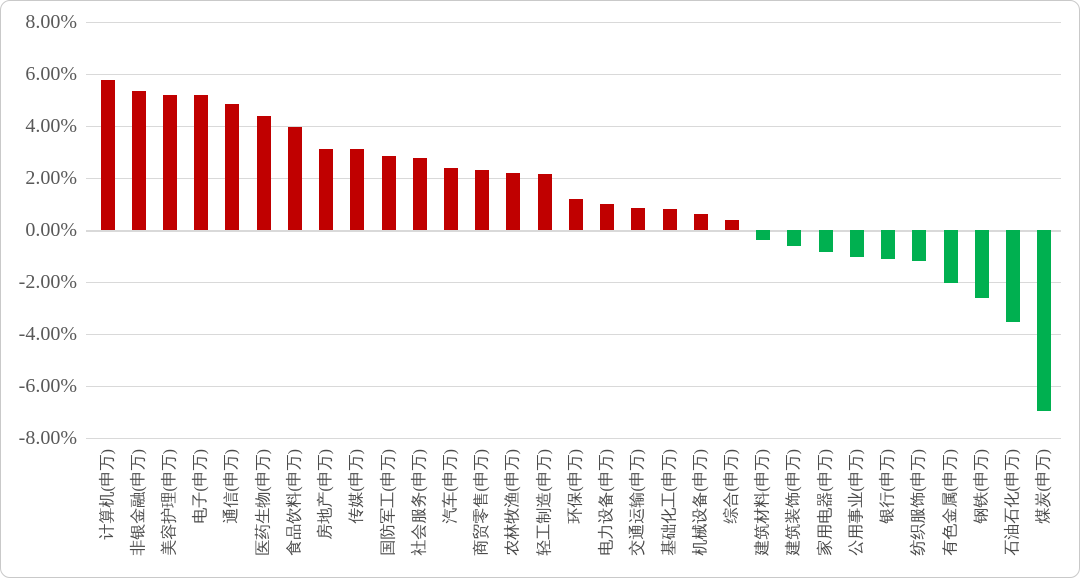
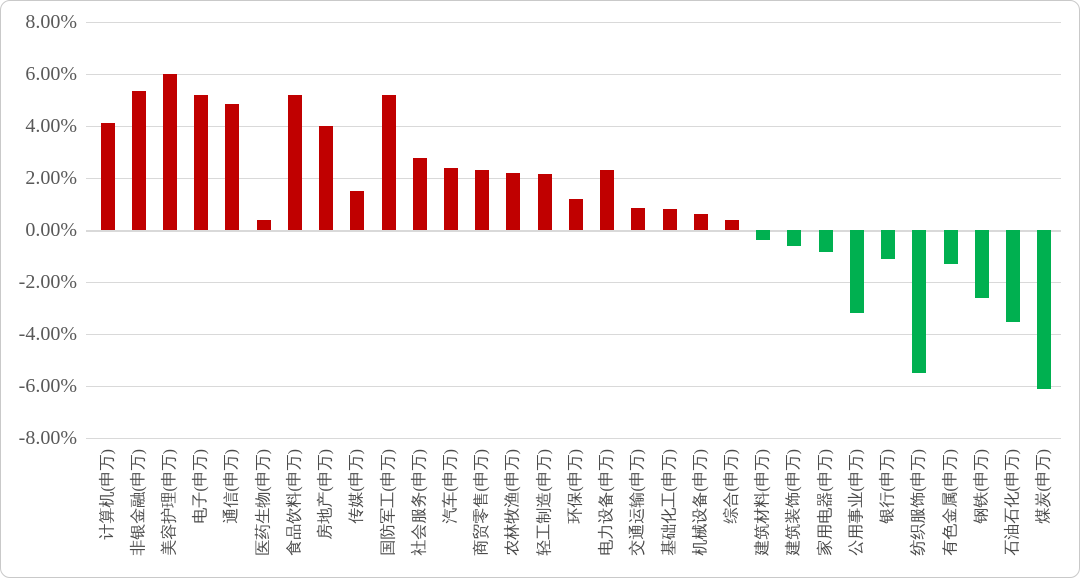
计算机(申万): 5.8% -> 4.1%
美容护理(申万): 5.2% -> 6.0%
医药生物(申万): 4.4% -> 0.4%
食品饮料(申万): 4.0% -> 5.2%
房地产(申万): 3.1% -> 4.0%
传媒(申万): 3.1% -> 1.5%
国防军工(申万): 2.9% -> 5.2%
电力设备(申万): 1.0% -> 2.3%
公用事业(申万): -1.1% -> -3.2%
纺织服饰(申万): -1.2% -> -5.5%
有色金属(申万): -2.0% -> -1.3%
煤炭(申万): -7.0% -> -6.1%
